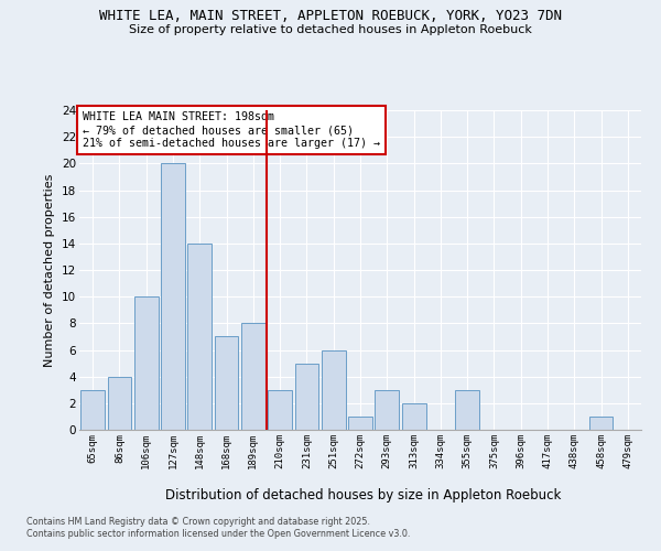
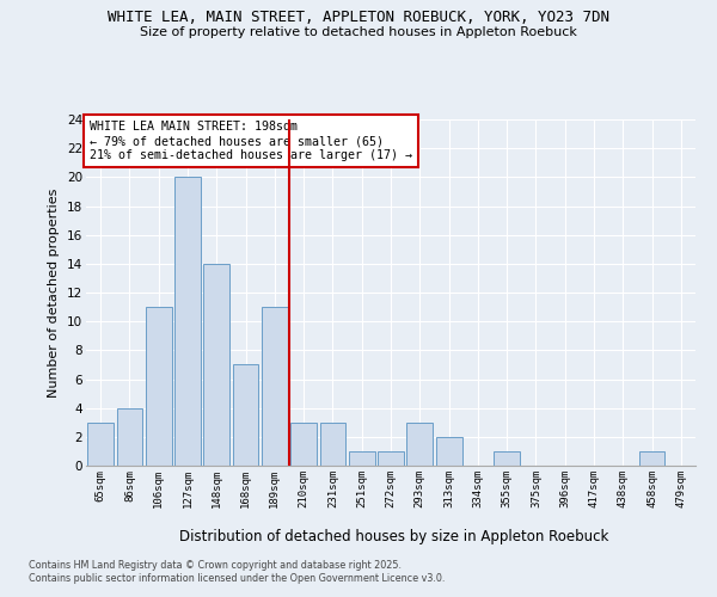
106sqm: 10 -> 11
189sqm: 8 -> 11
231sqm: 5 -> 3
251sqm: 6 -> 1
355sqm: 3 -> 1
